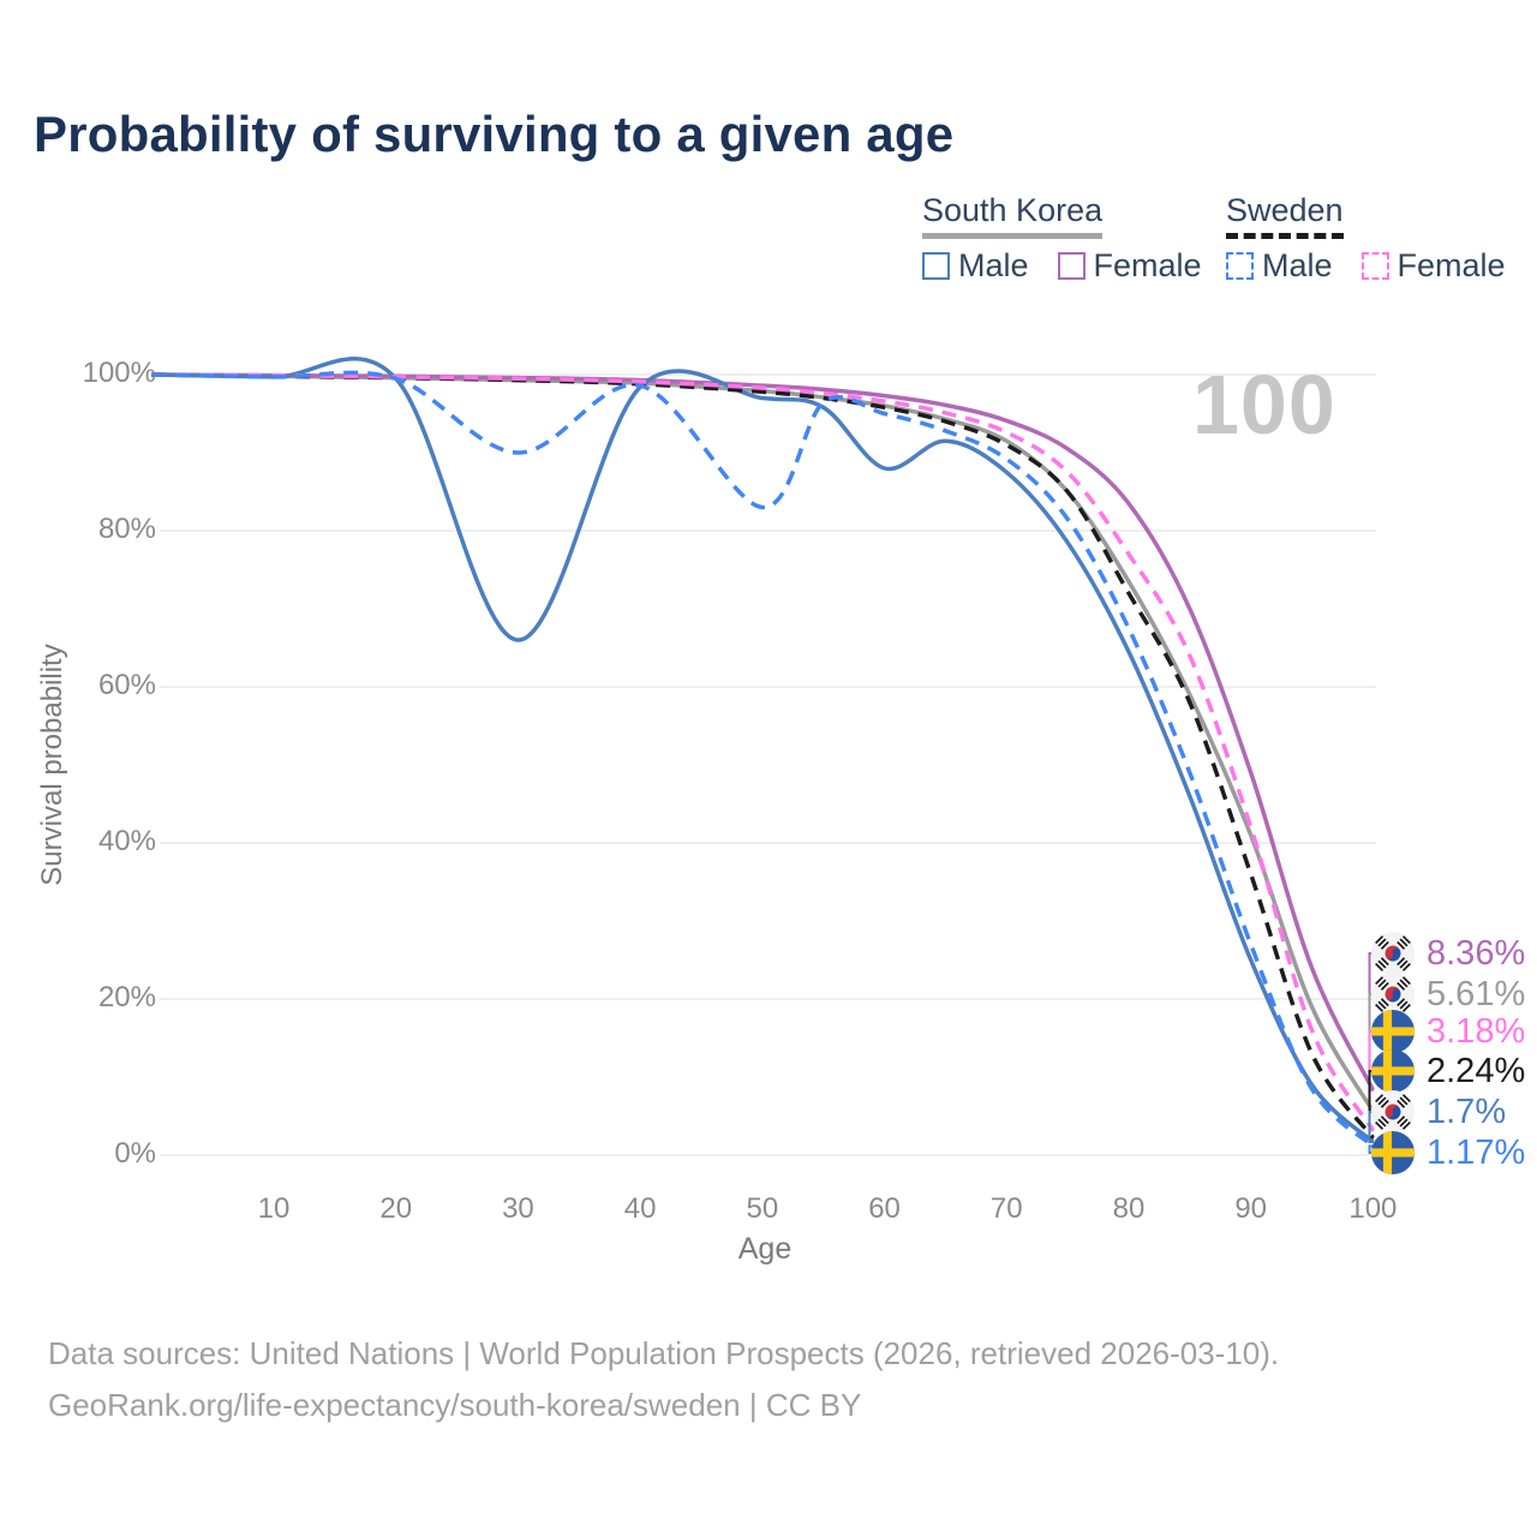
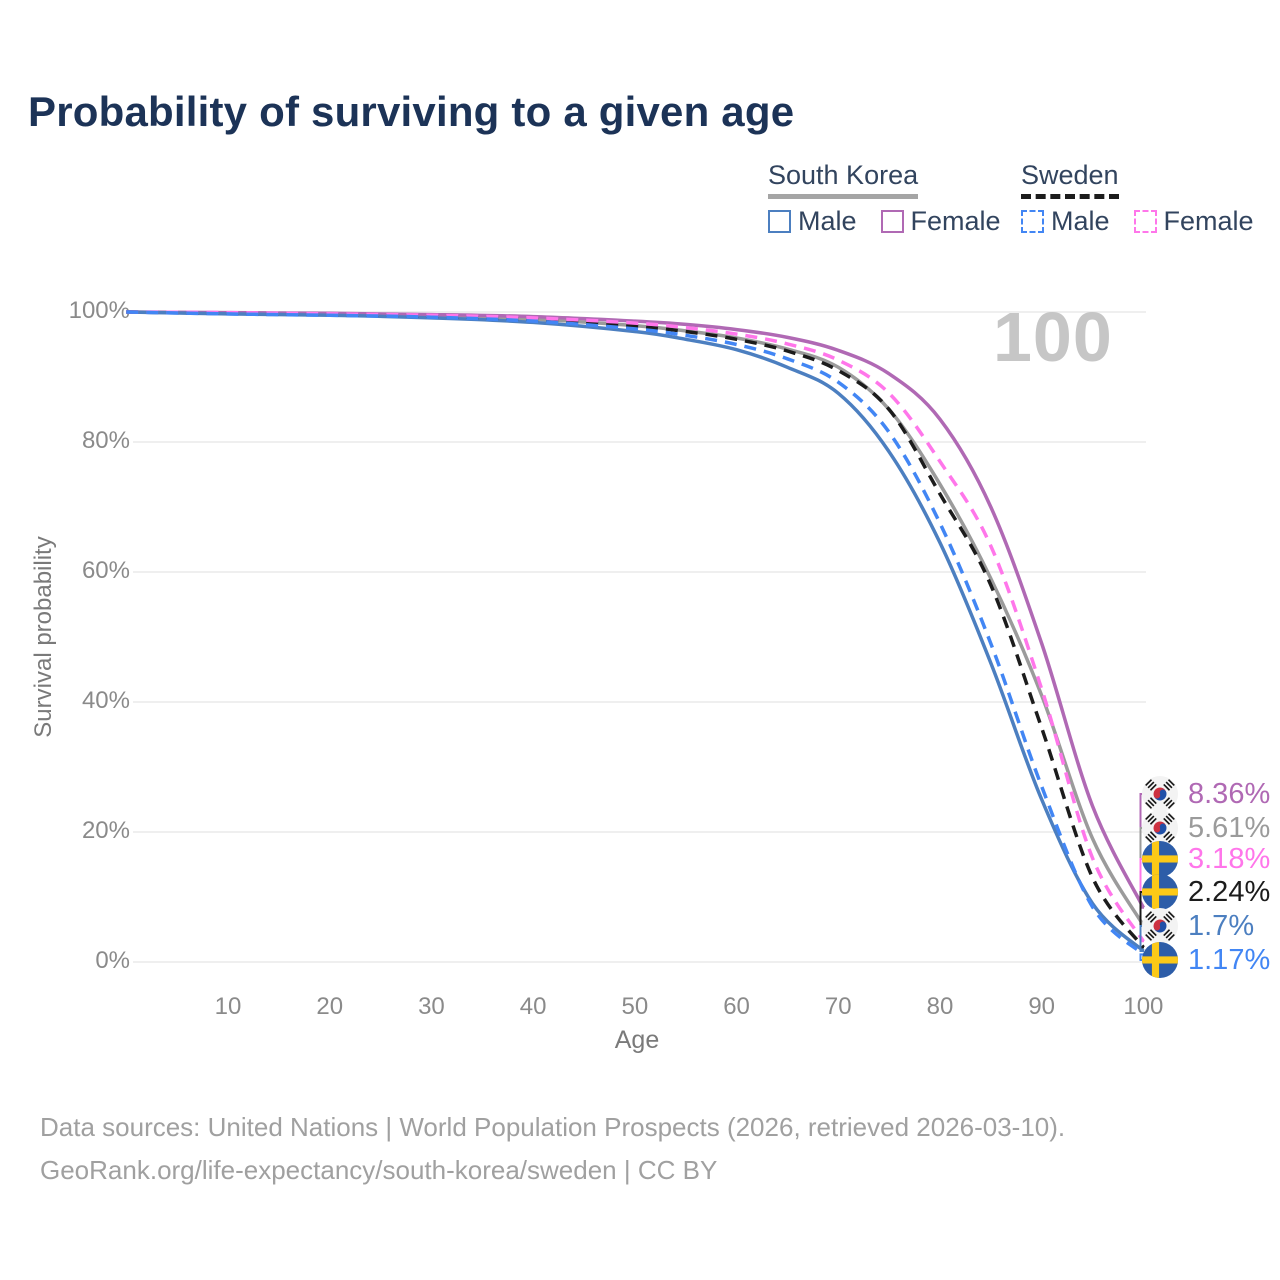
South Korea Male/30: 66% -> 99%
Sweden Male/30: 90% -> 99%
Sweden Male/50: 83% -> 97%
South Korea Male/60: 88% -> 94%
